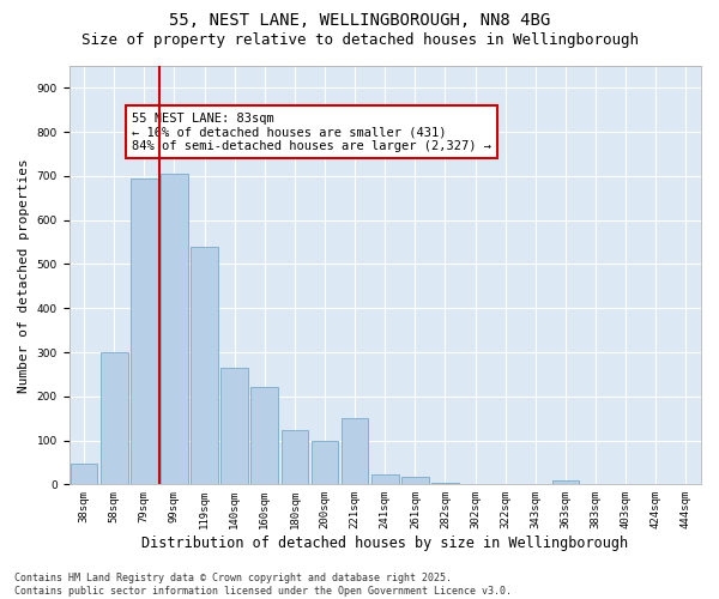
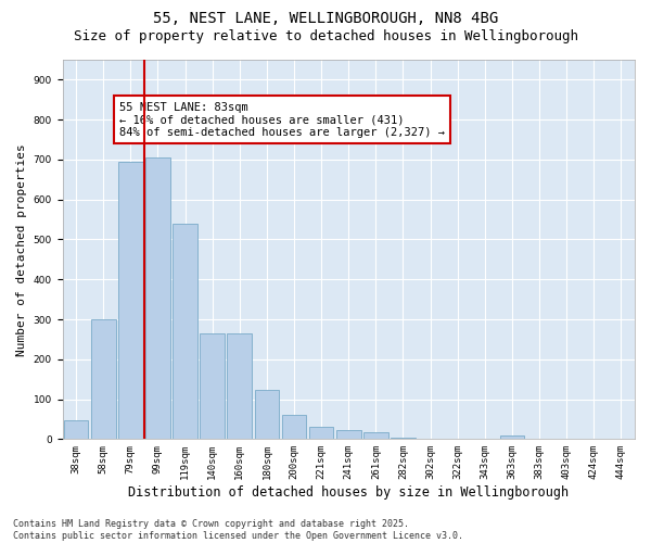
160sqm: 220 -> 265
200sqm: 100 -> 62
221sqm: 150 -> 30
